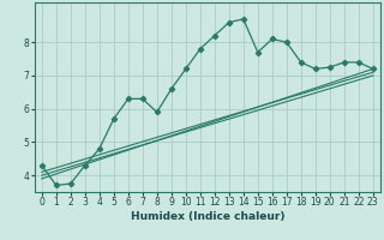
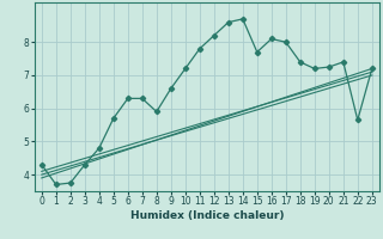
22: 7.40 -> 5.65
